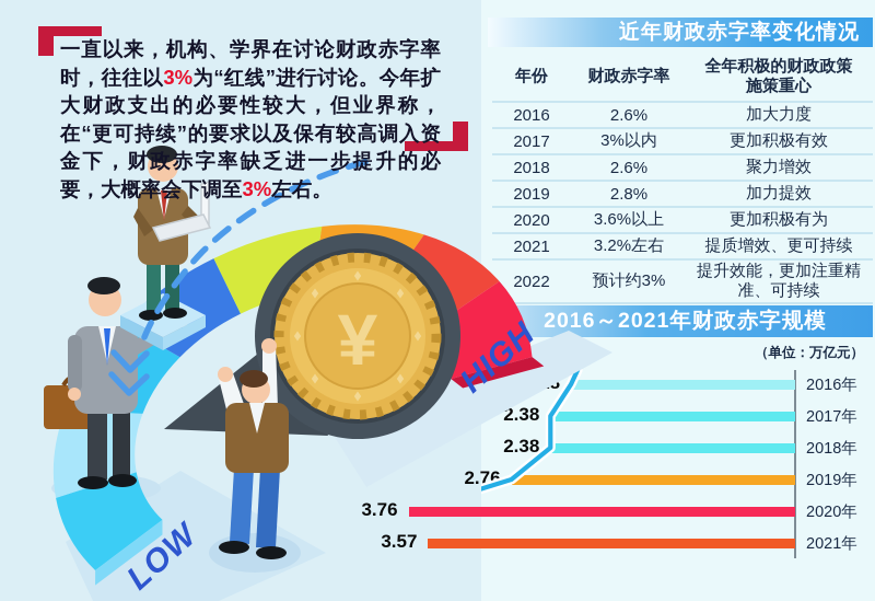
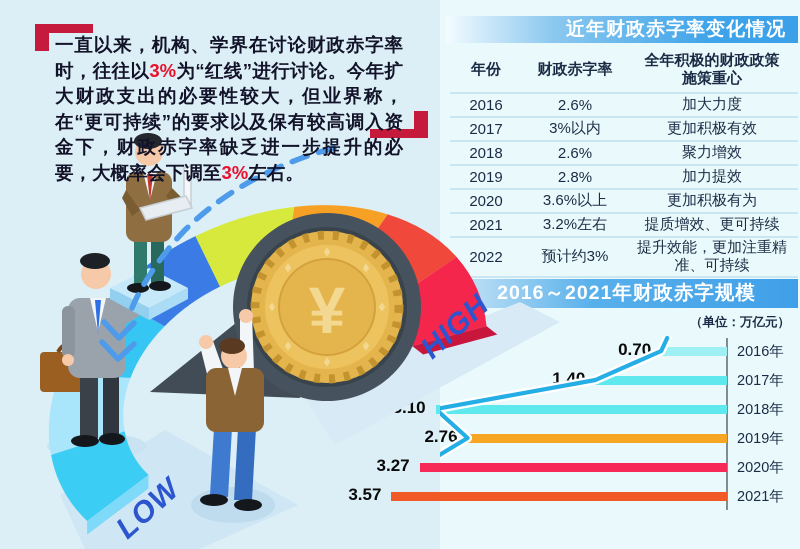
2016年: 2.18 -> 0.70
2017年: 2.38 -> 1.40
2018年: 2.38 -> 3.10
2020年: 3.76 -> 3.27
